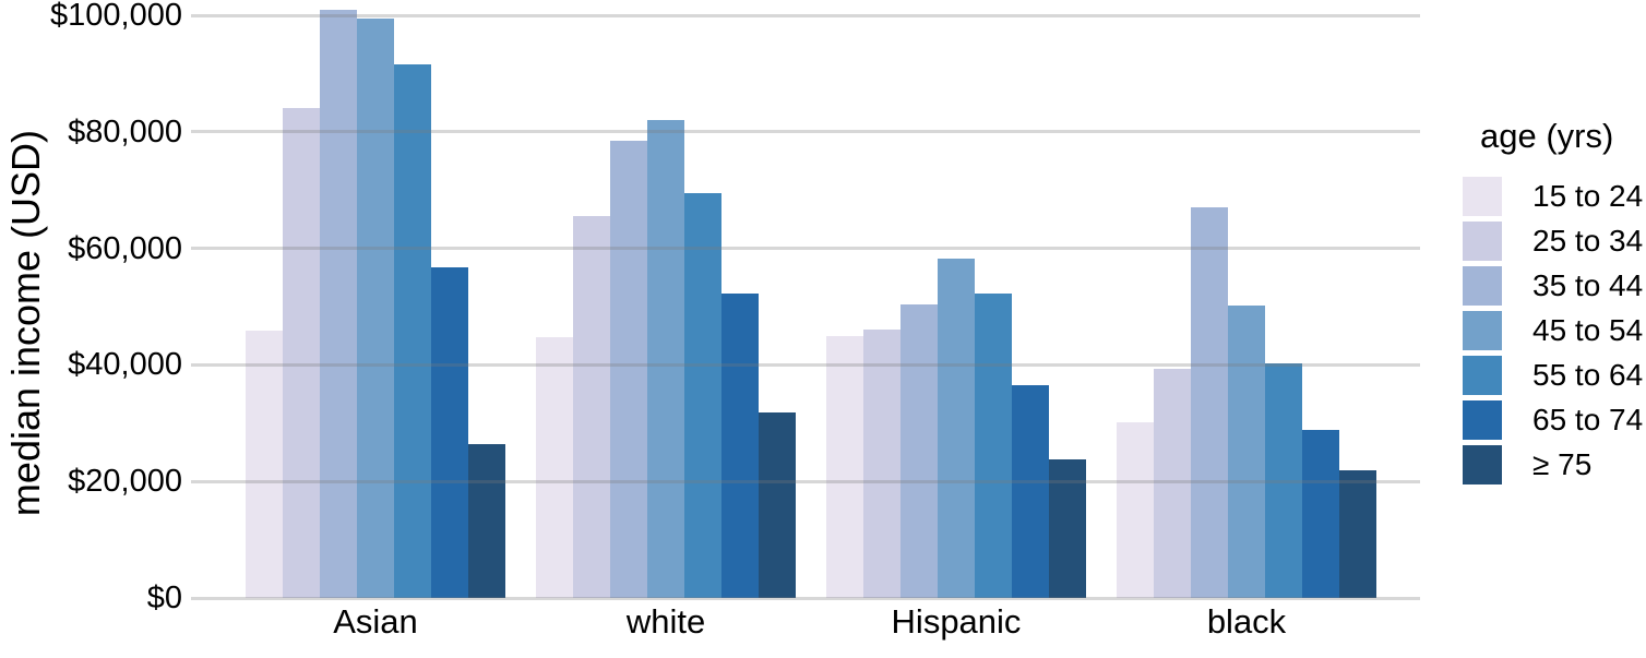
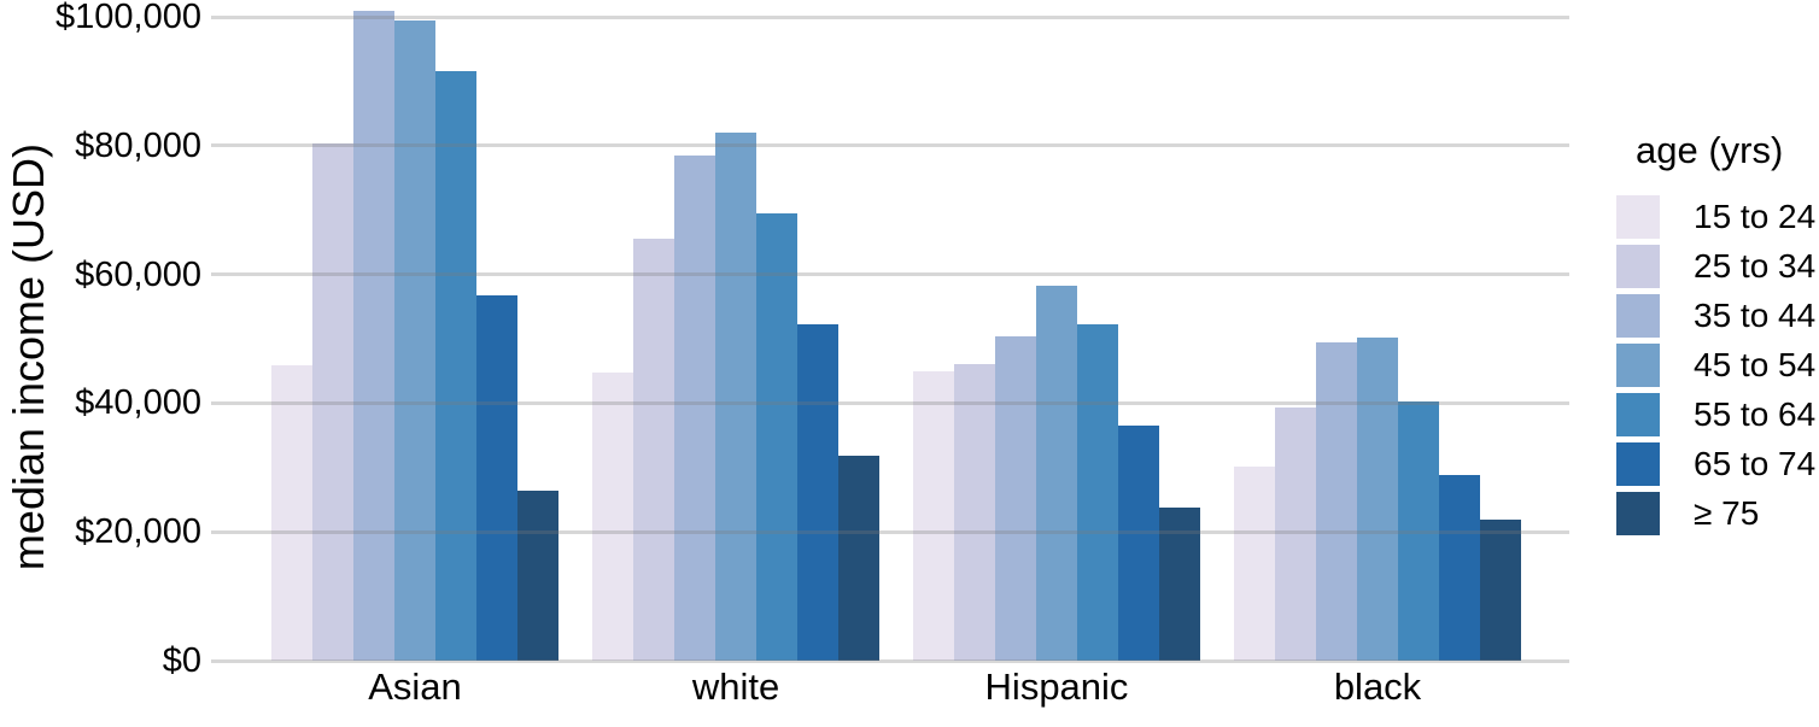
25 to 34/Asian: $84000 -> $80000
35 to 44/black: $67000 -> $49000
